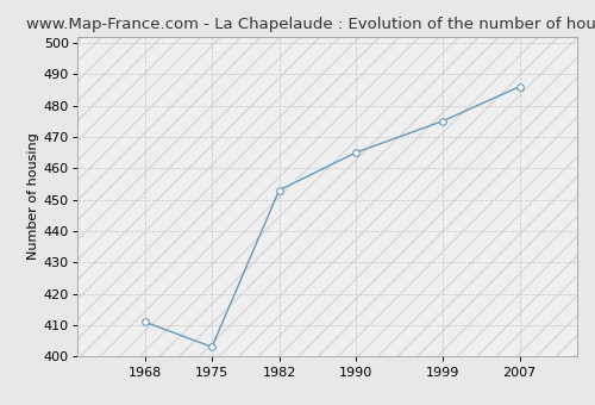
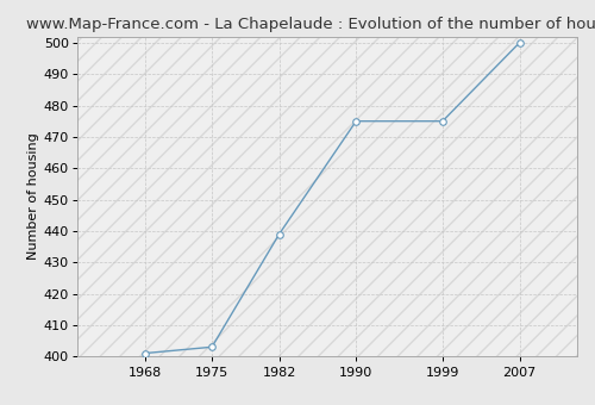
1968: 411 -> 401
1982: 453 -> 439
1990: 465 -> 475
2007: 486 -> 500
